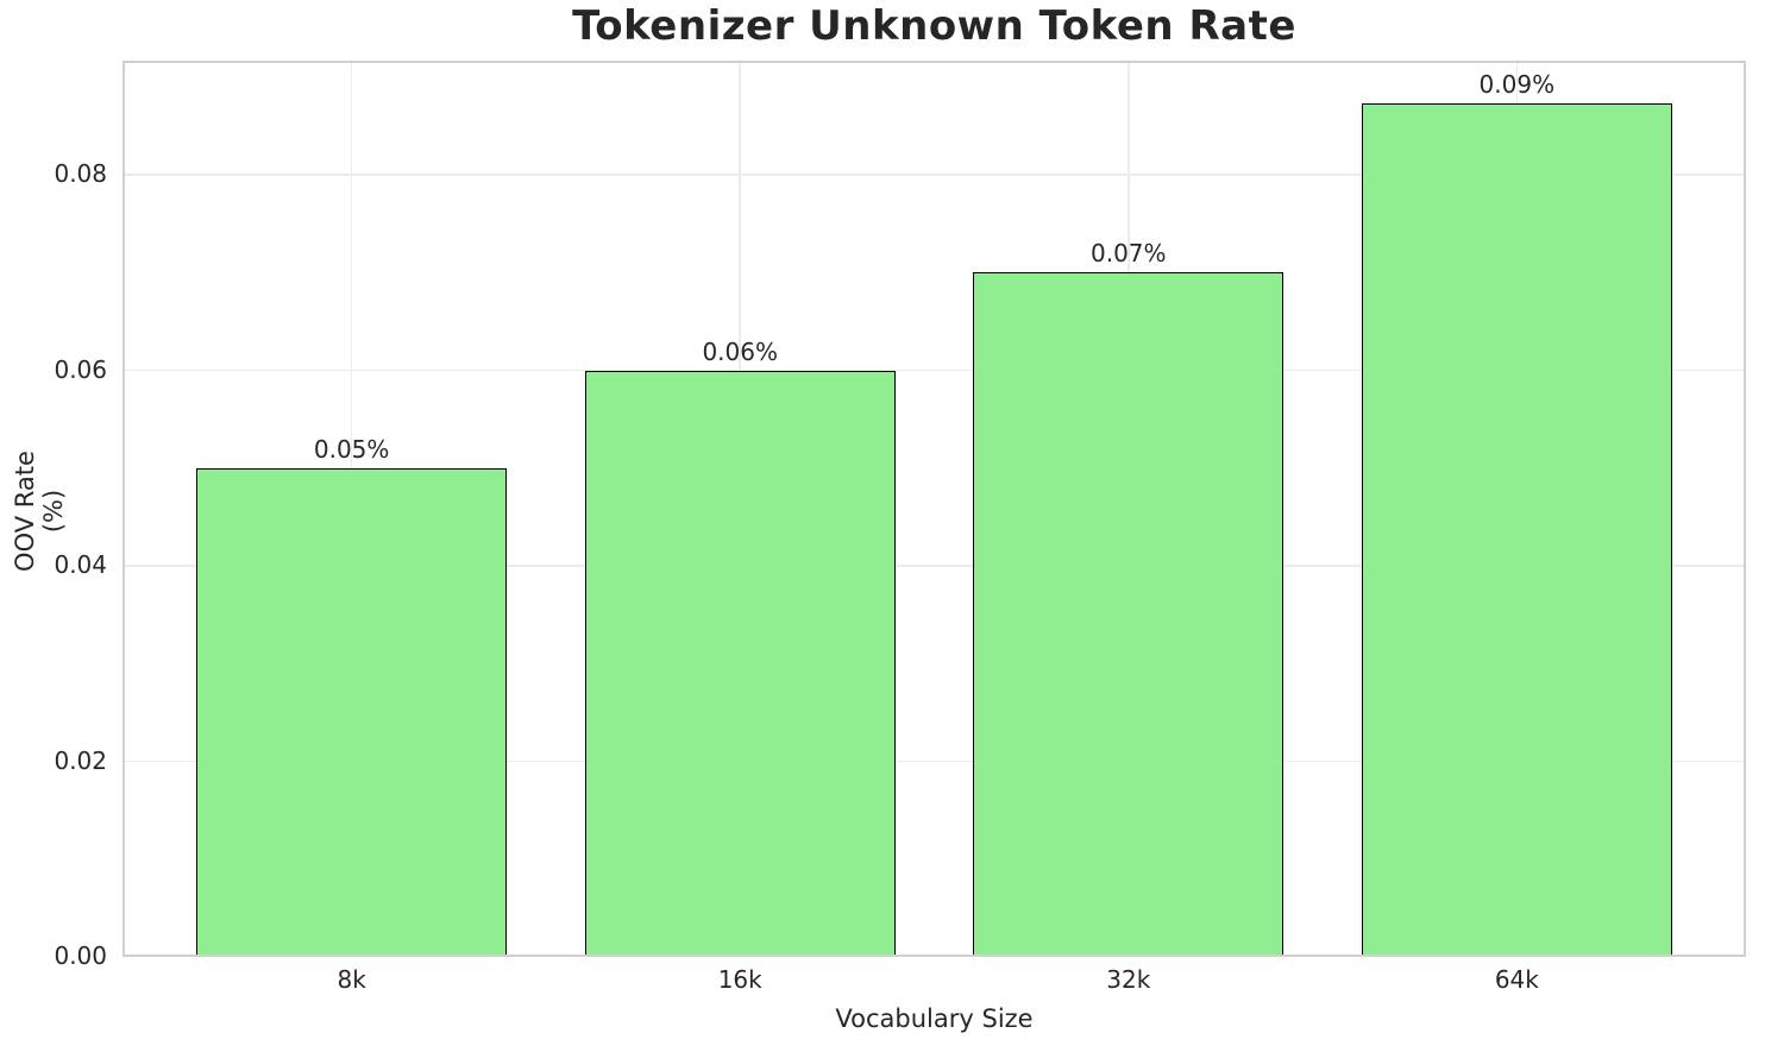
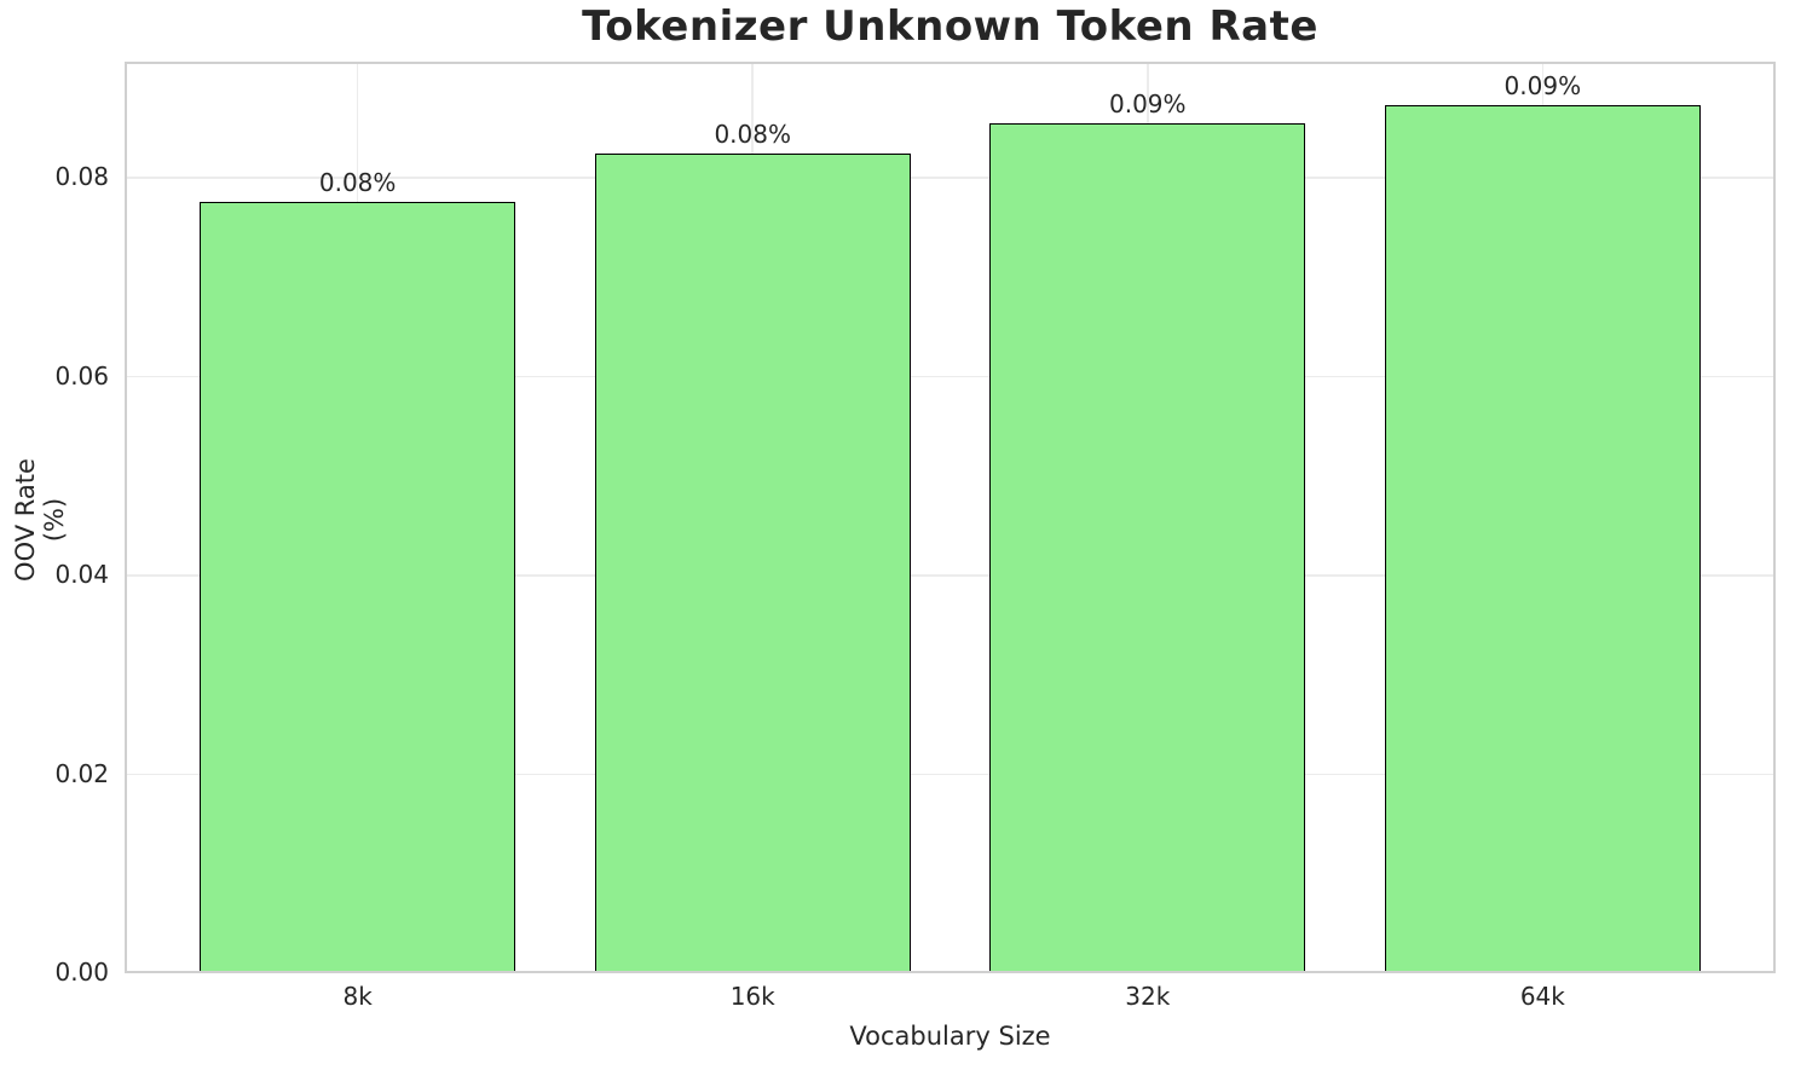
8k: 0.05% -> 0.08%
16k: 0.06% -> 0.08%
32k: 0.07% -> 0.09%
